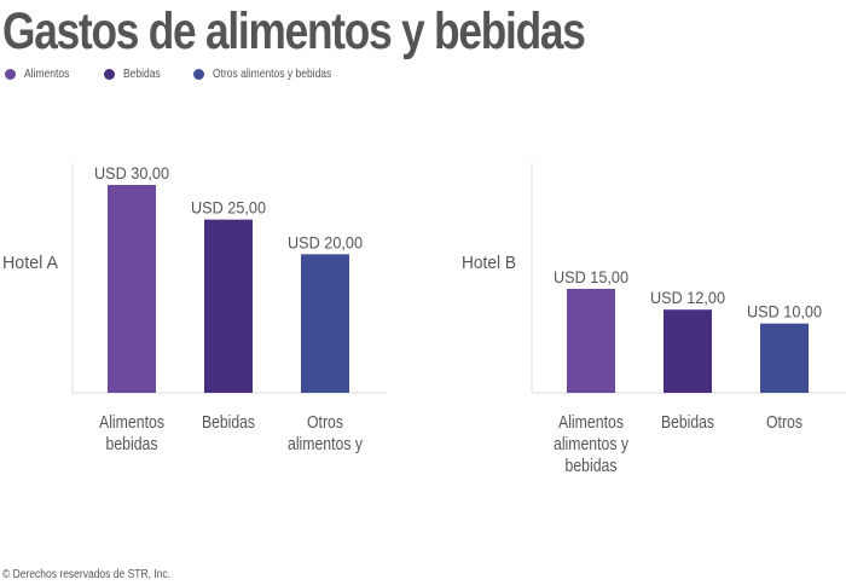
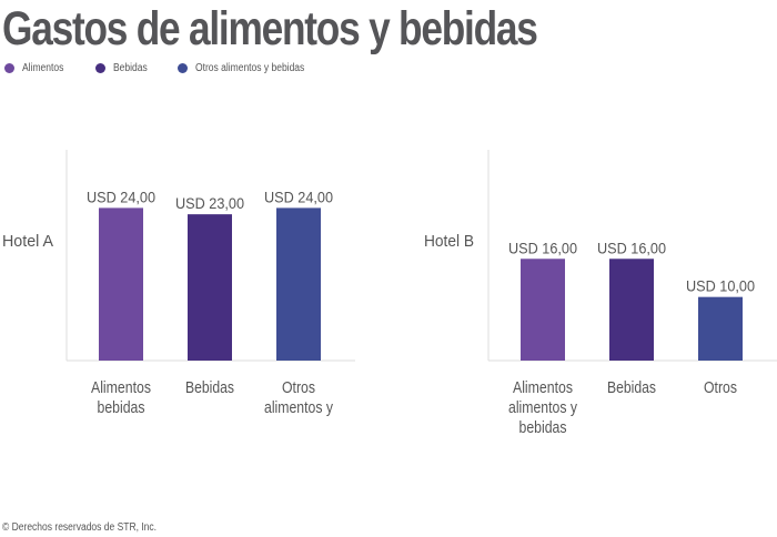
Hotel A/Alimentos bebidas: 30,00 -> 24,00
Hotel A/Bebidas: 25,00 -> 23,00
Hotel A/Otros alimentos y: 20,00 -> 24,00
Hotel B/Alimentos alimentos y bebidas: 15,00 -> 16,00
Hotel B/Bebidas: 12,00 -> 16,00
